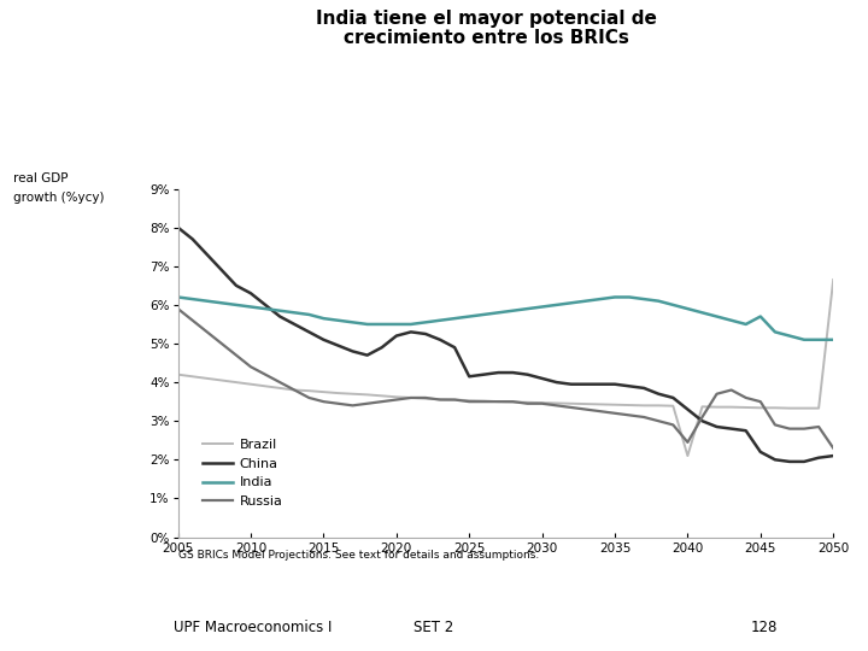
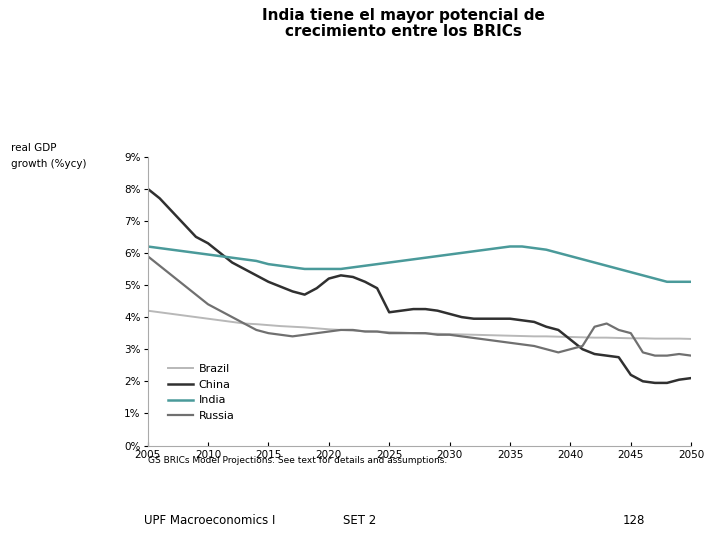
Brazil/2040: 2.10% -> 3.38%
Russia/2040: 2.45% -> 3.00%
India/2045: 5.70% -> 5.40%
Brazil/2050: 6.65% -> 3.32%
Russia/2050: 2.30% -> 2.80%
